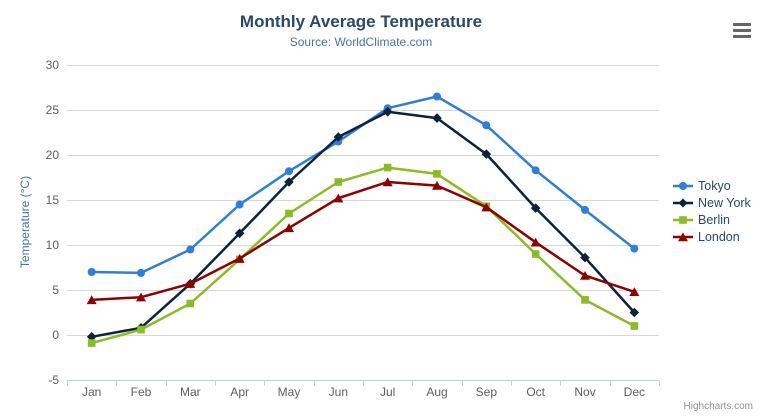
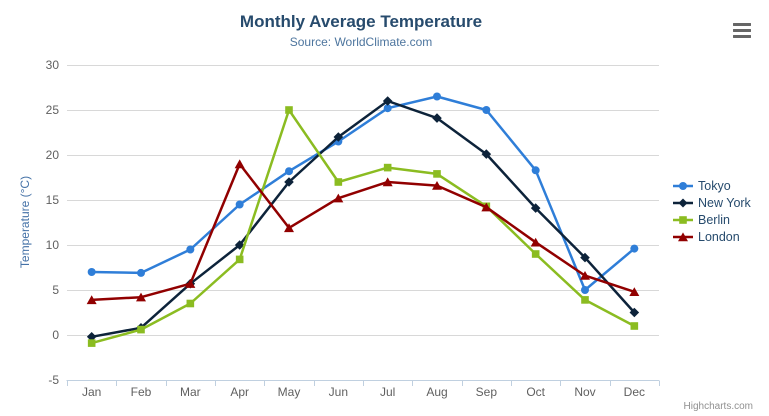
New York/Apr: 11 -> 10
London/Apr: 8 -> 19
Berlin/May: 14 -> 25
New York/Jul: 25 -> 26
Tokyo/Sep: 23 -> 25
Tokyo/Nov: 14 -> 5
